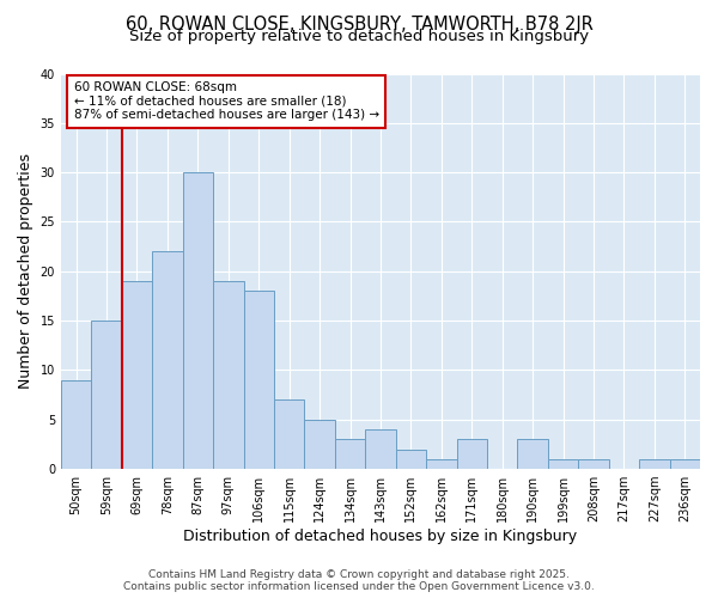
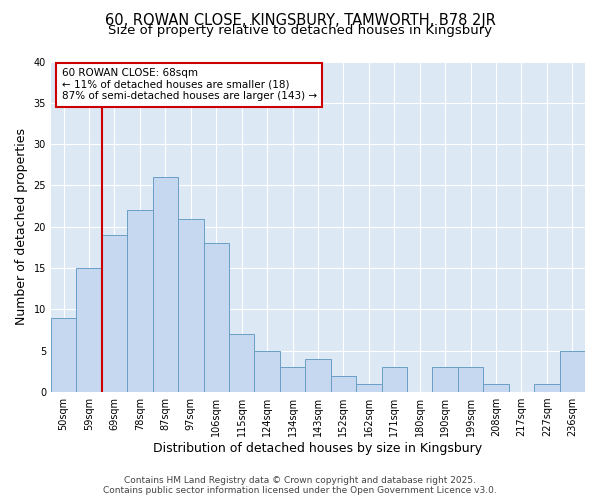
87sqm: 30 -> 26
97sqm: 19 -> 21
199sqm: 1 -> 3
236sqm: 1 -> 5
